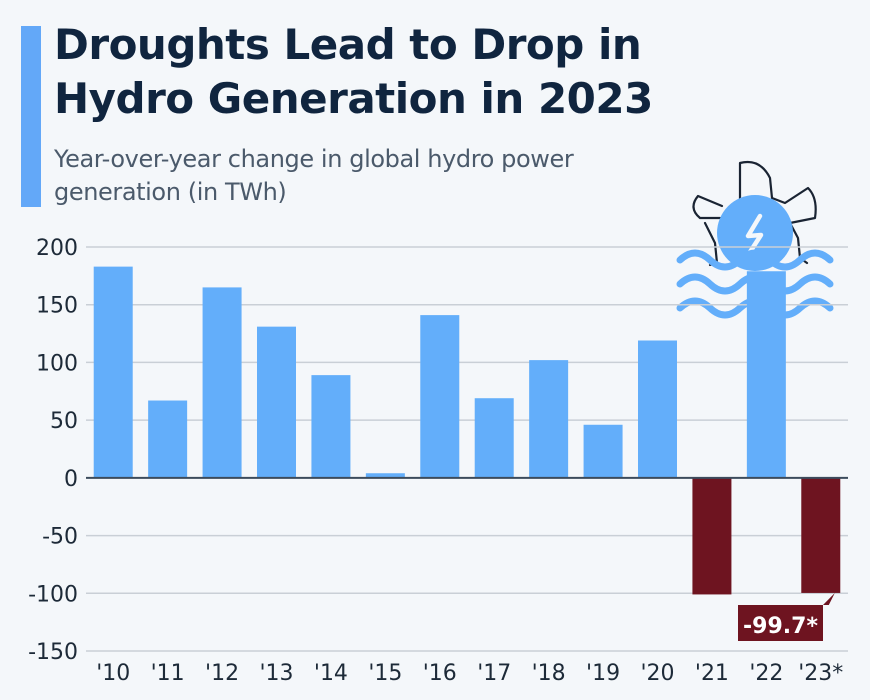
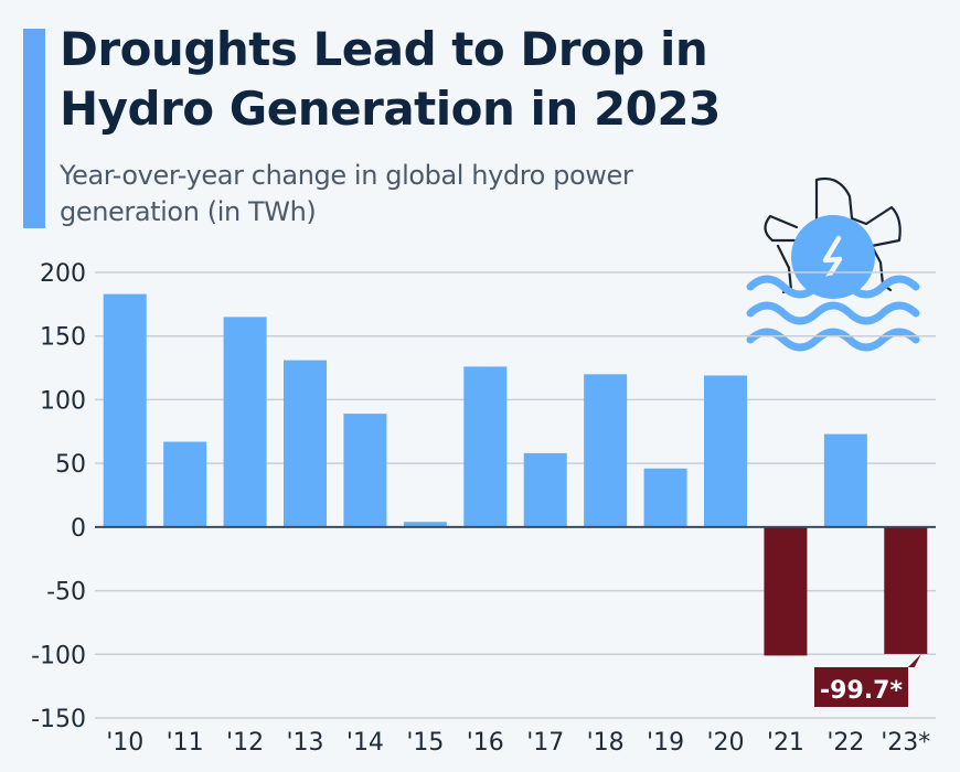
'16: 141 -> 126
'17: 69 -> 58
'18: 102 -> 120
'22: 179 -> 73
